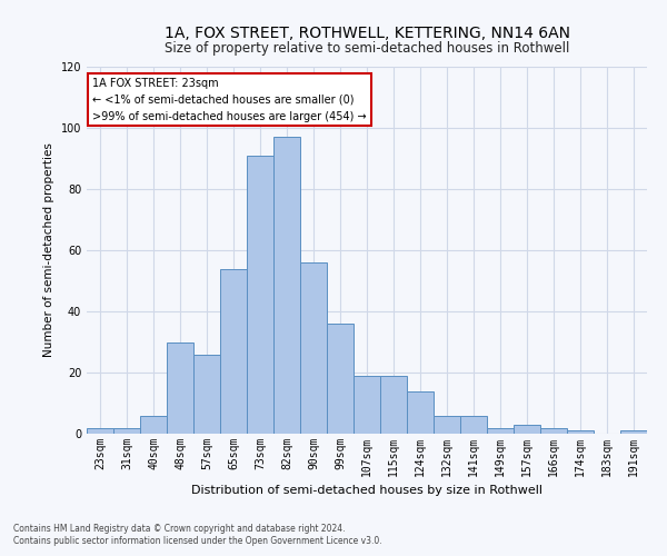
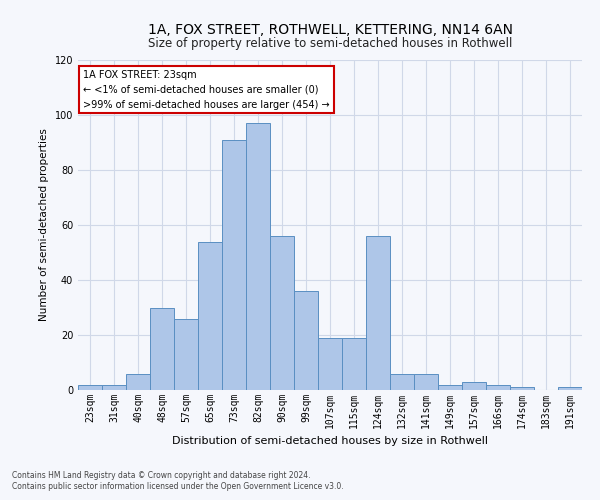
124sqm: 14 -> 56
